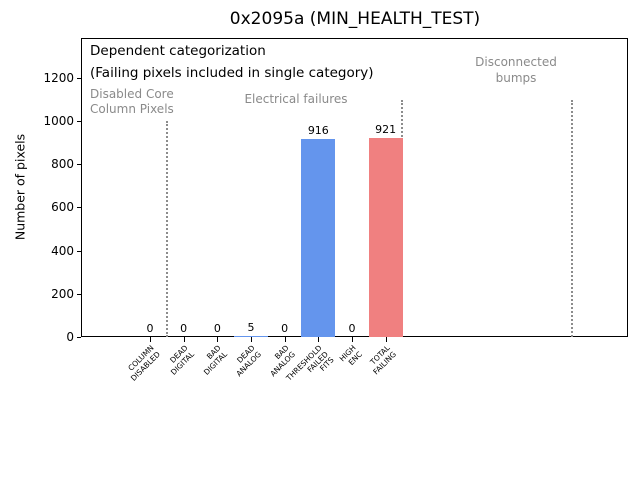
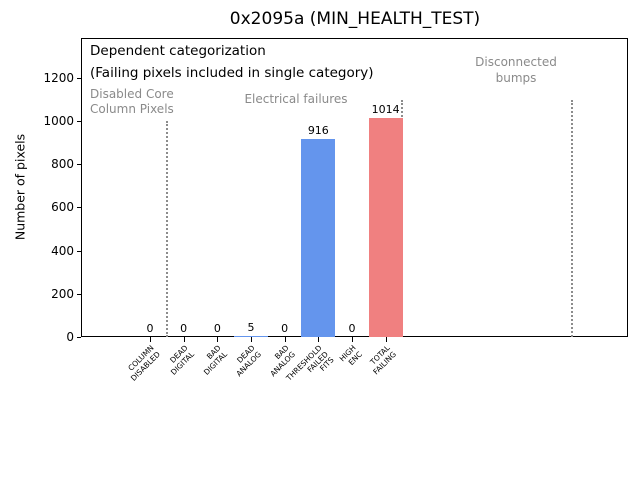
TOTAL FAILING: 921 -> 1014
